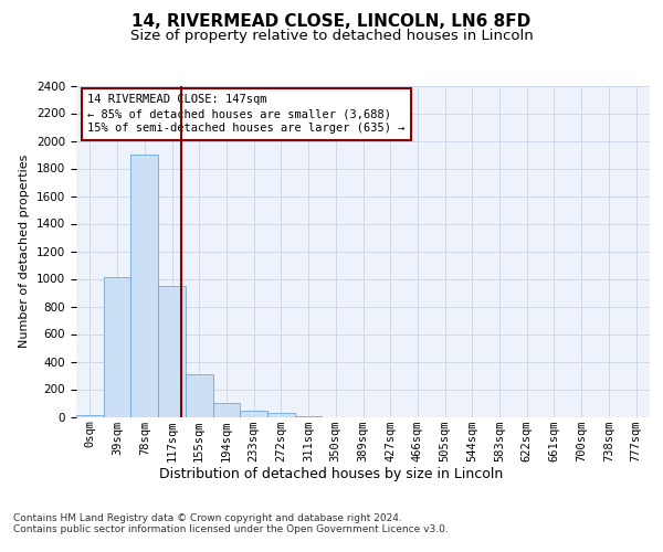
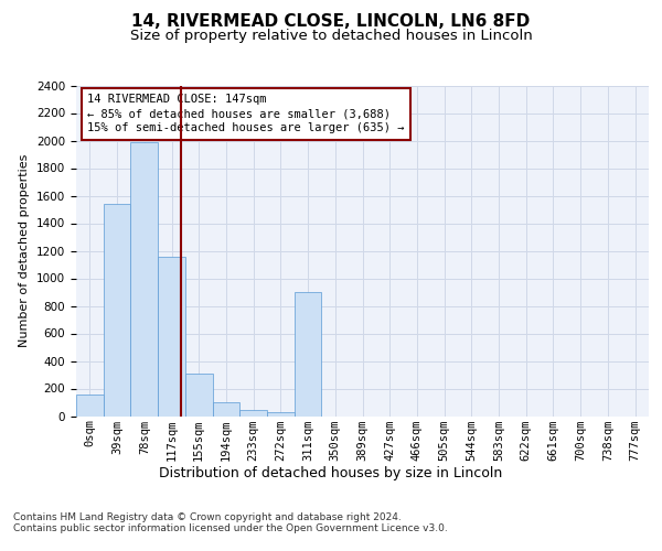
0sqm: 10 -> 160
39sqm: 1010 -> 1540
78sqm: 1900 -> 1990
117sqm: 950 -> 1160
311sqm: 0 -> 900
